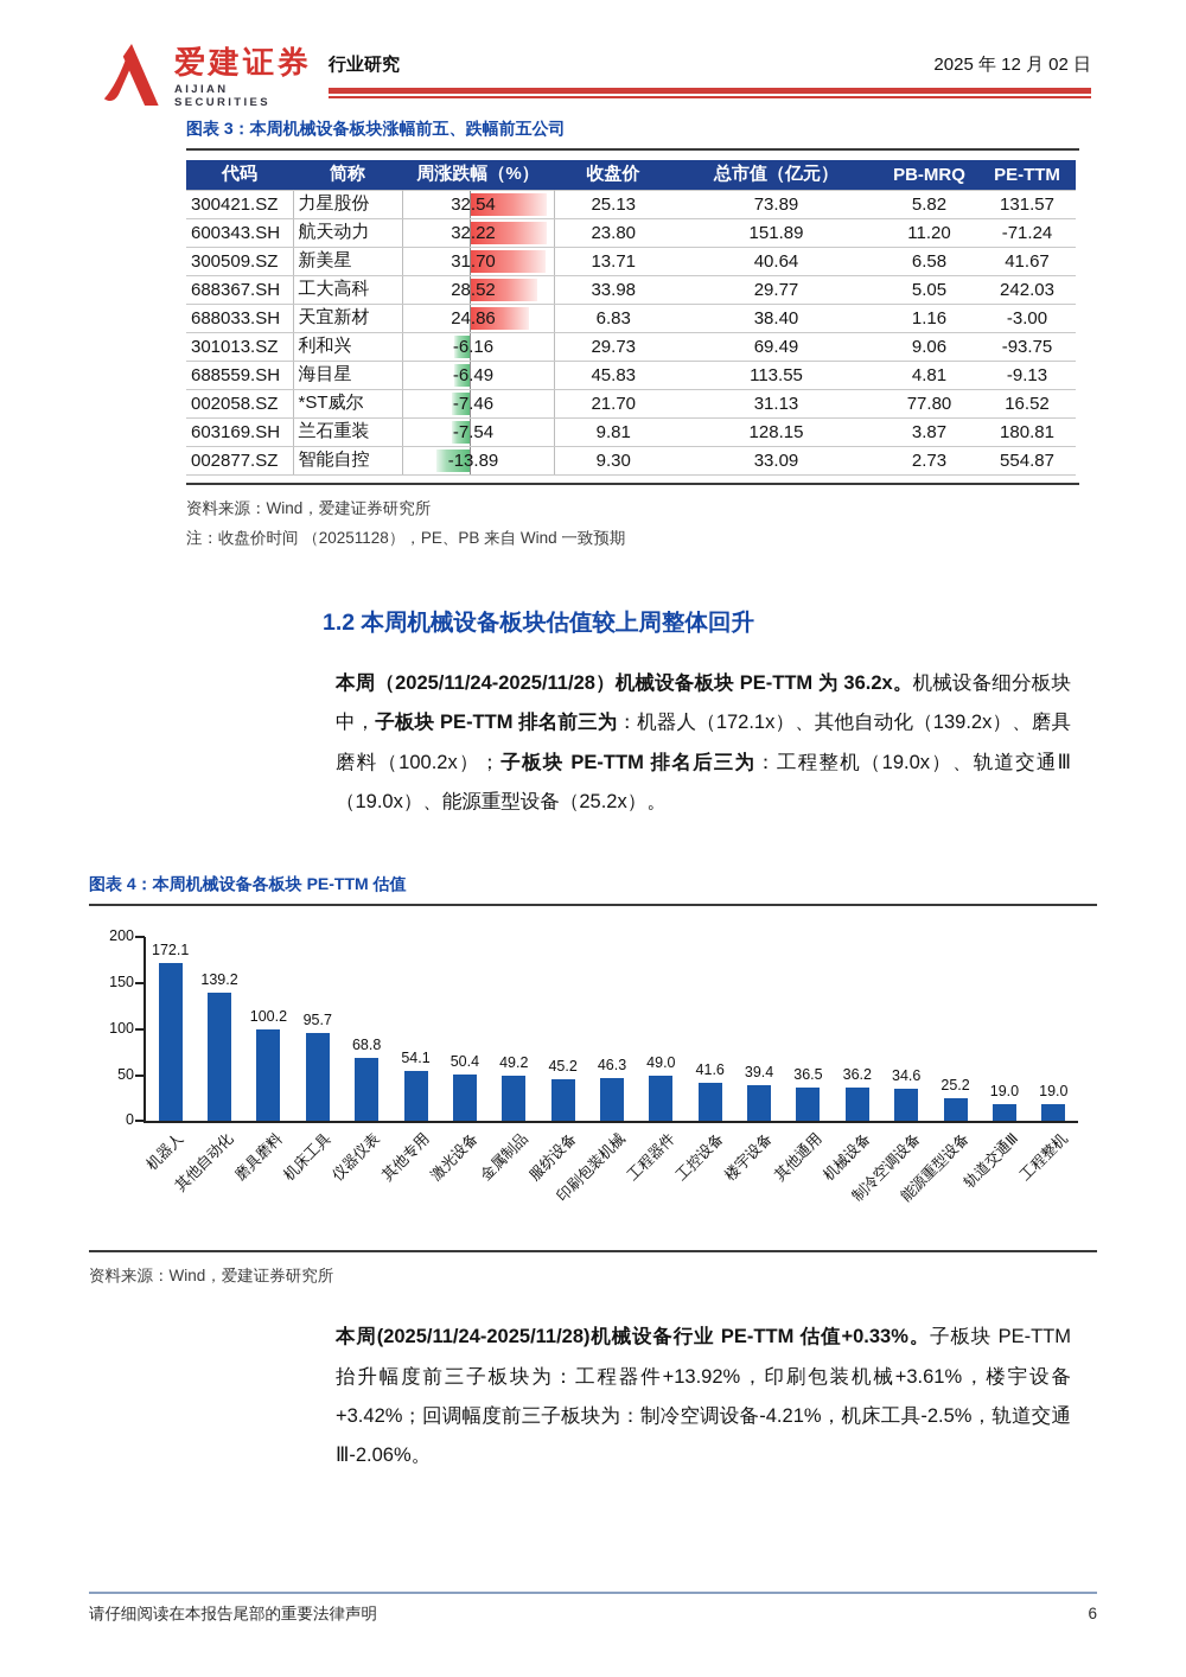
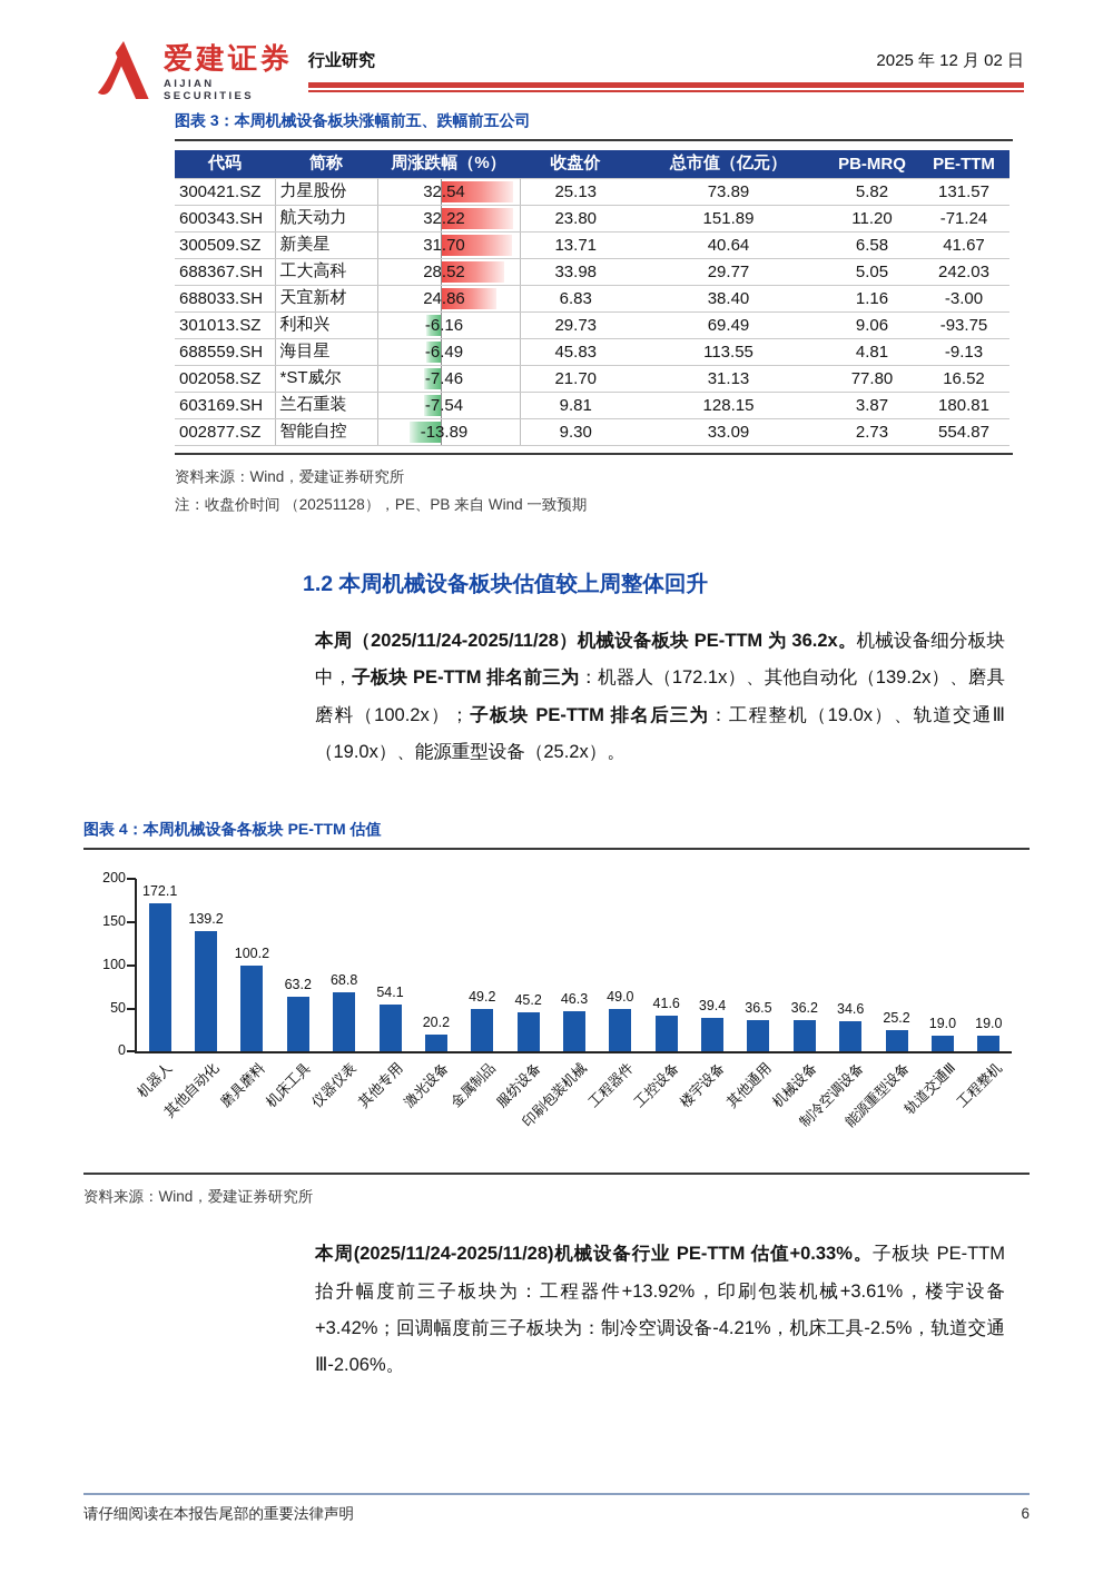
机床工具: 95.7 -> 63.2
激光设备: 50.4 -> 20.2
